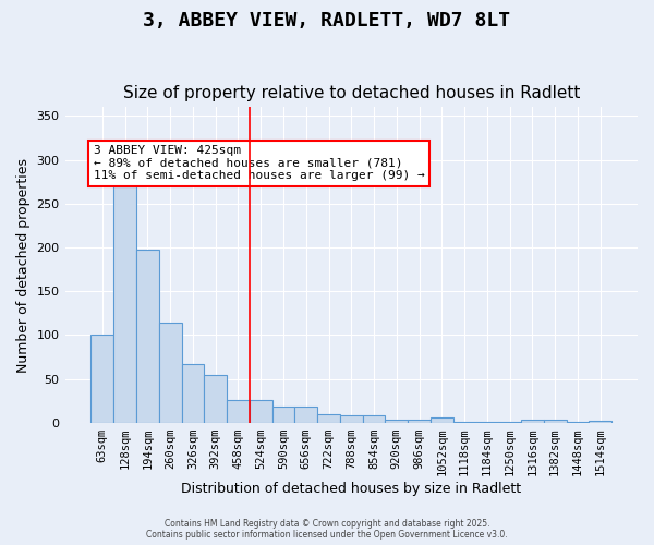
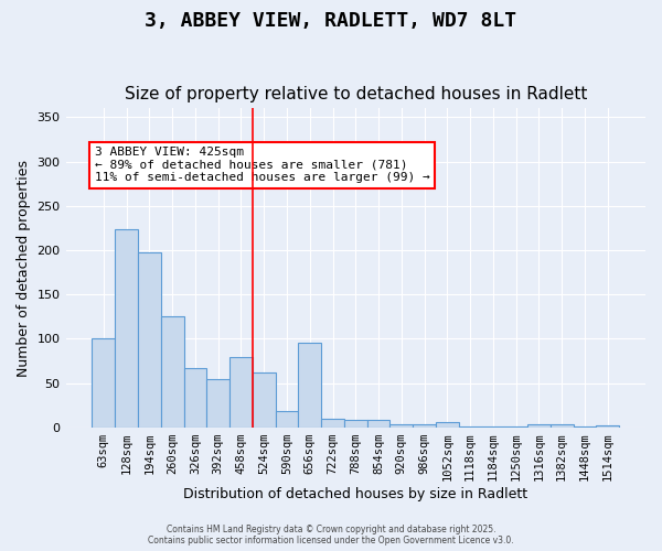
128sqm: 270 -> 224
260sqm: 114 -> 126
458sqm: 26 -> 80
524sqm: 26 -> 62
656sqm: 18 -> 96
